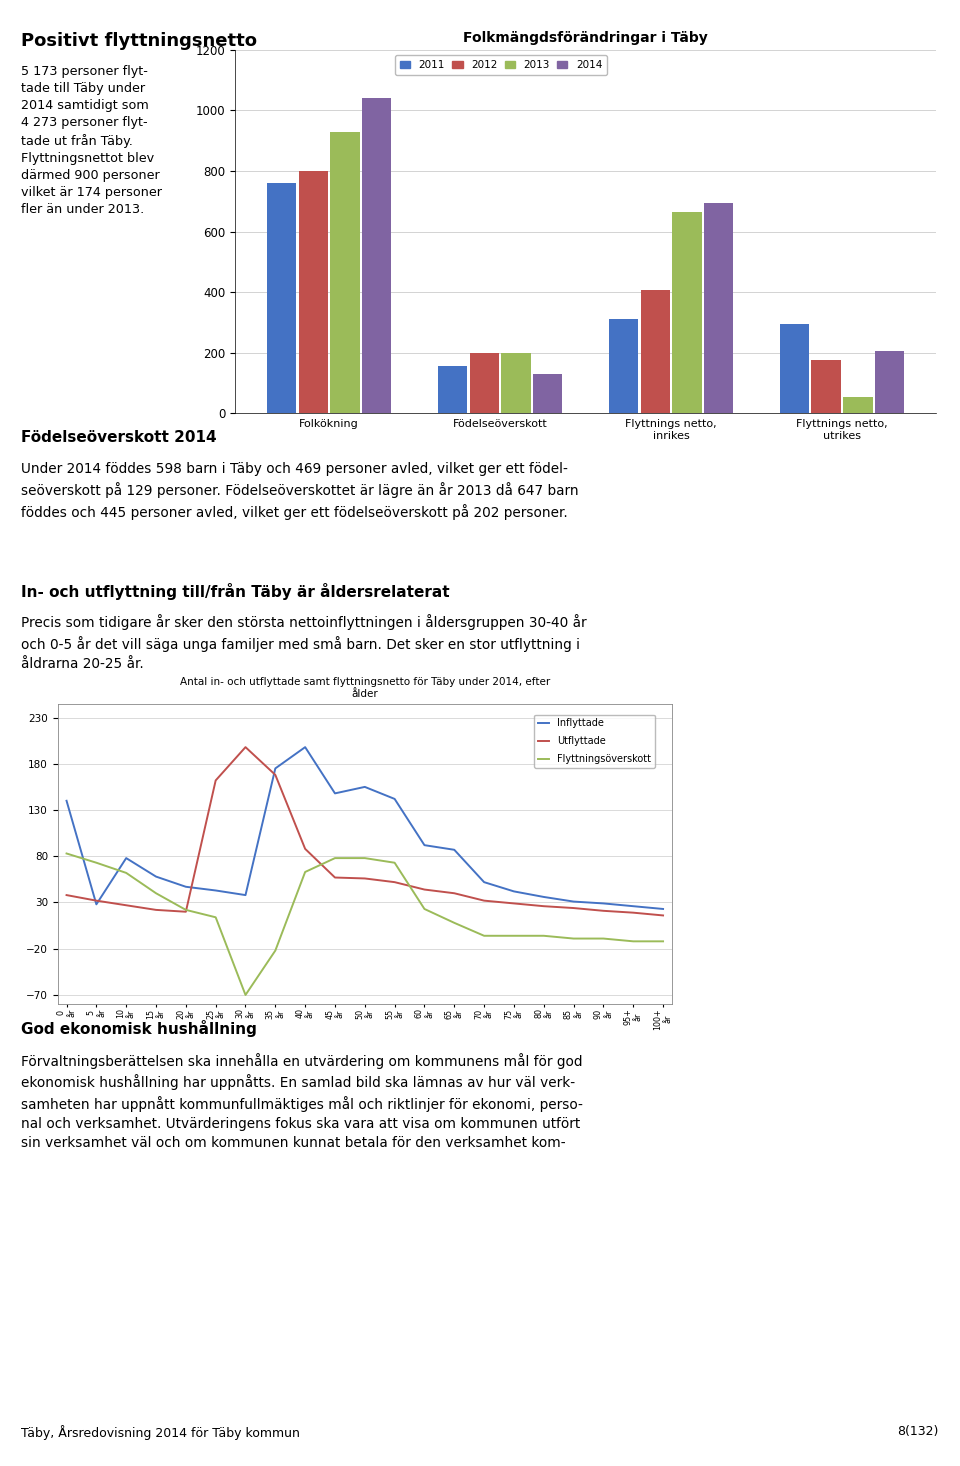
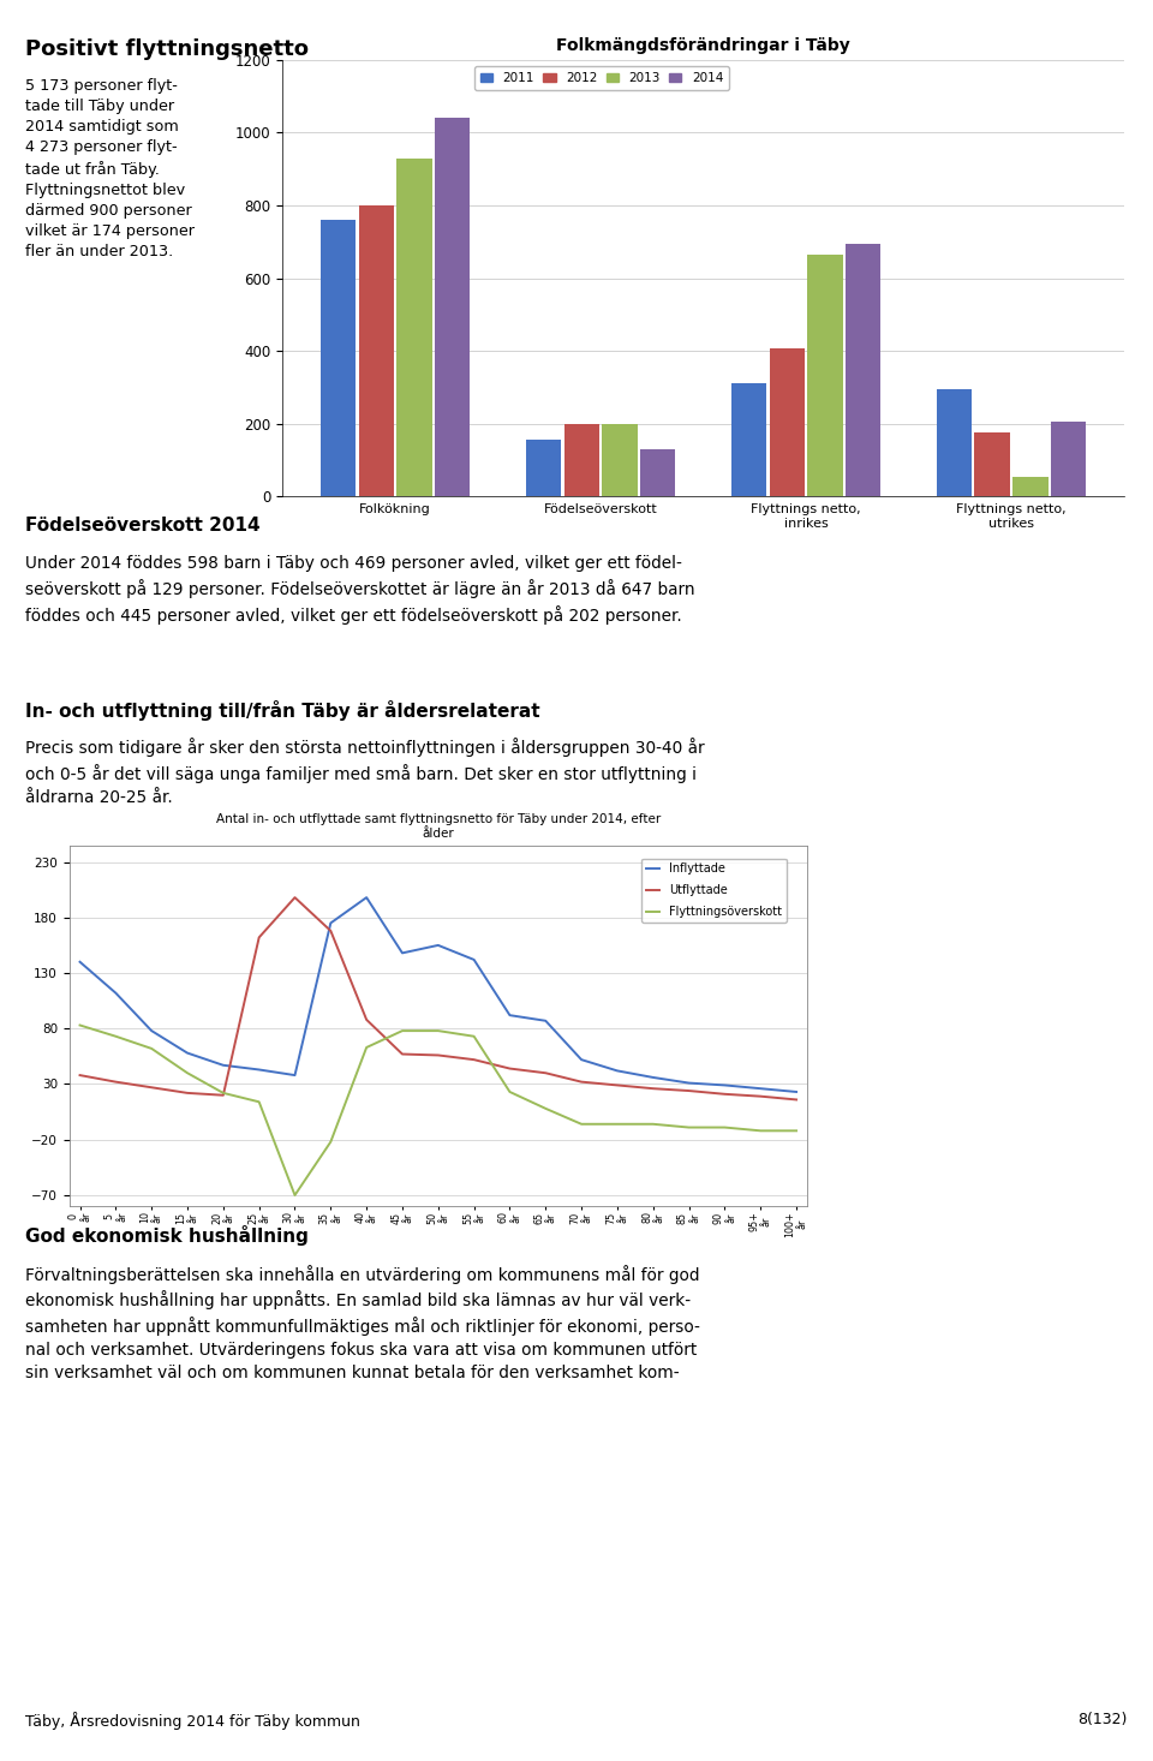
Inflyttade/5 år: 28 -> 112
